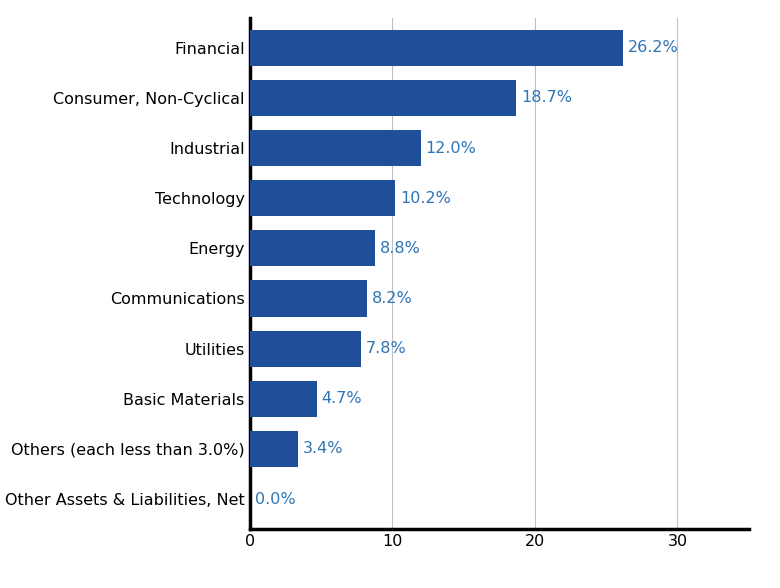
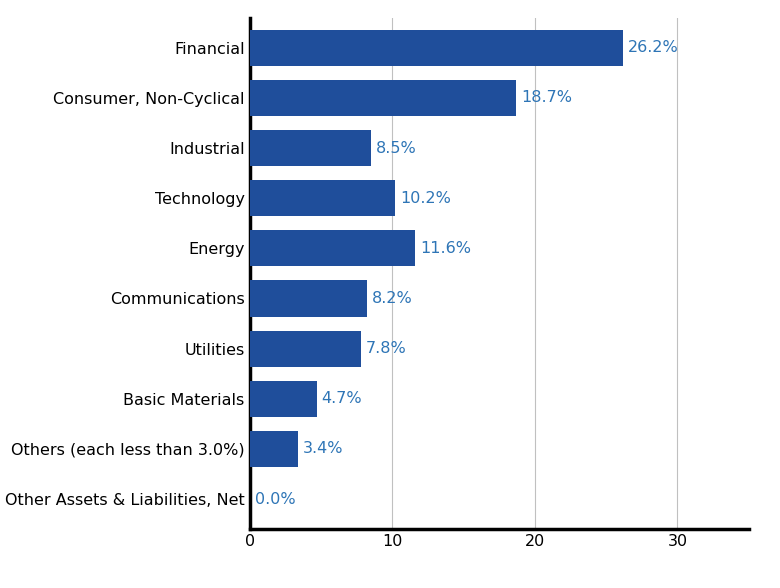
Industrial: 12.0% -> 8.5%
Energy: 8.8% -> 11.6%
